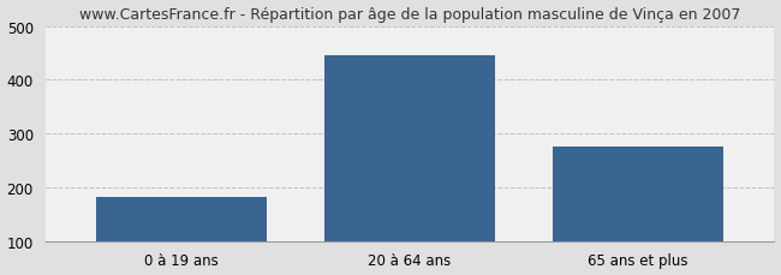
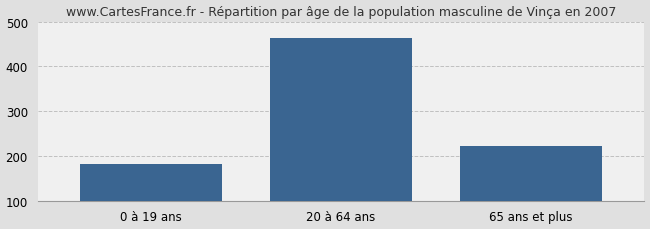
20 à 64 ans: 445 -> 463
65 ans et plus: 275 -> 222
